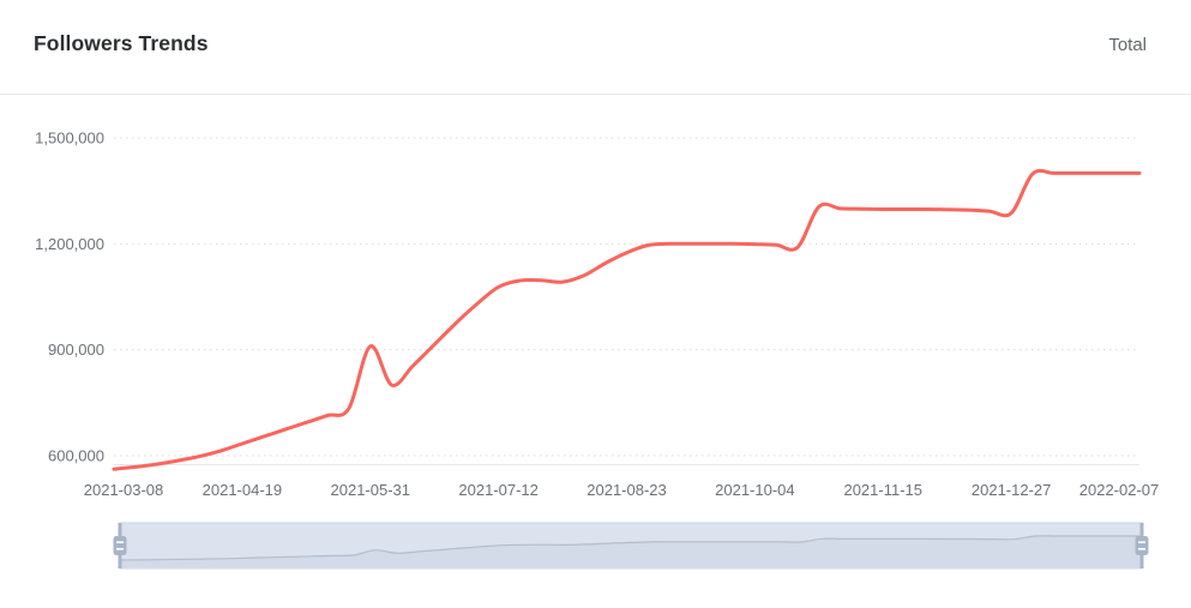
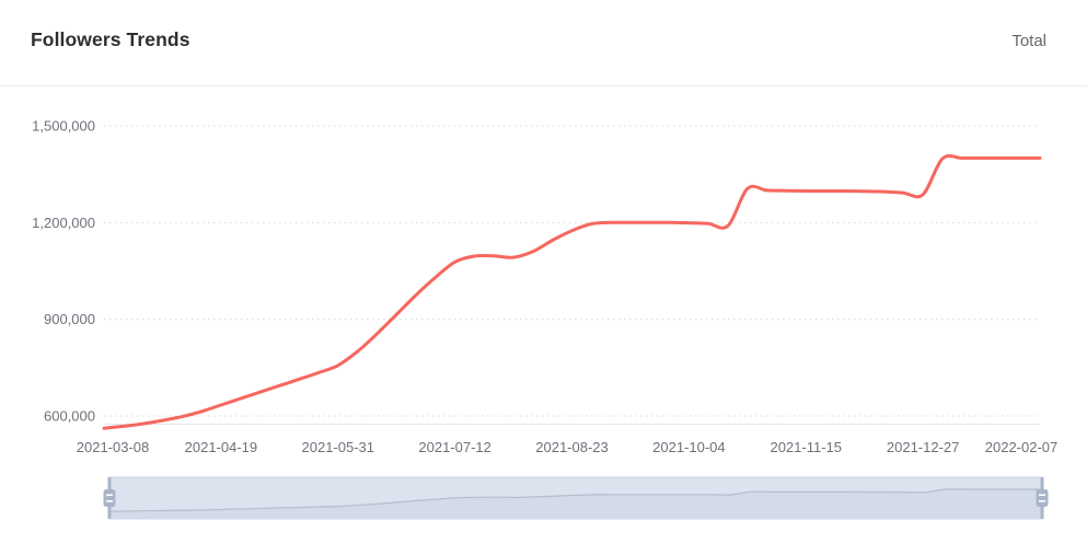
2021-05-31: 910000 -> 760000
